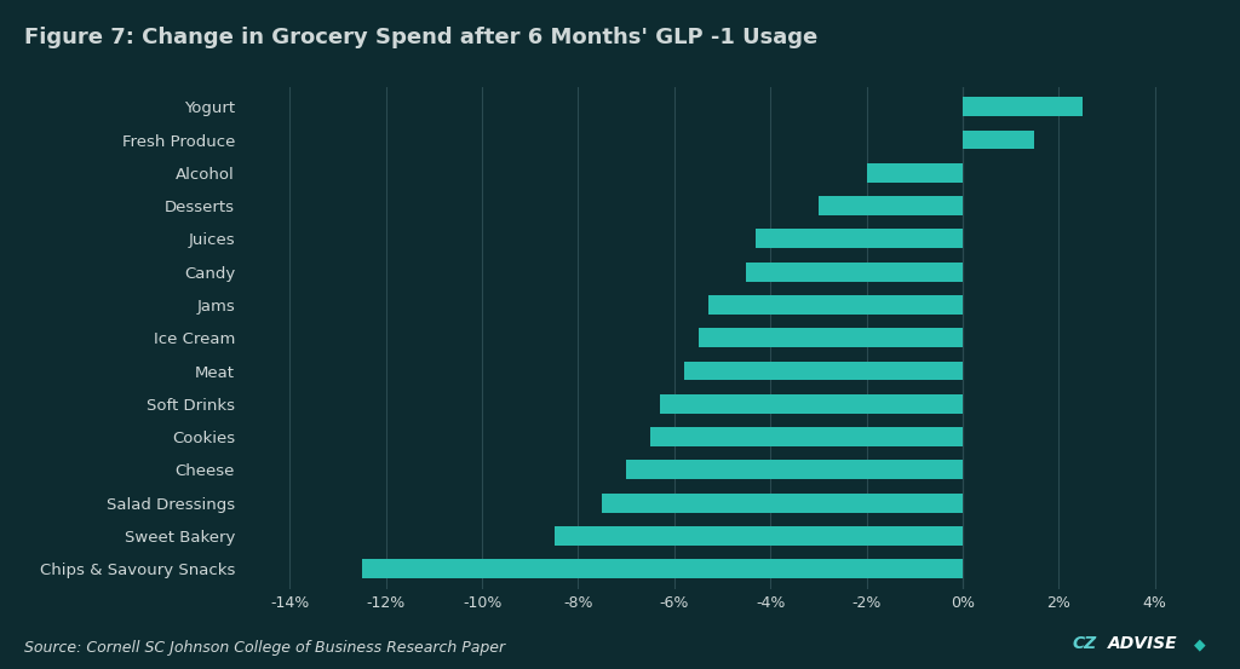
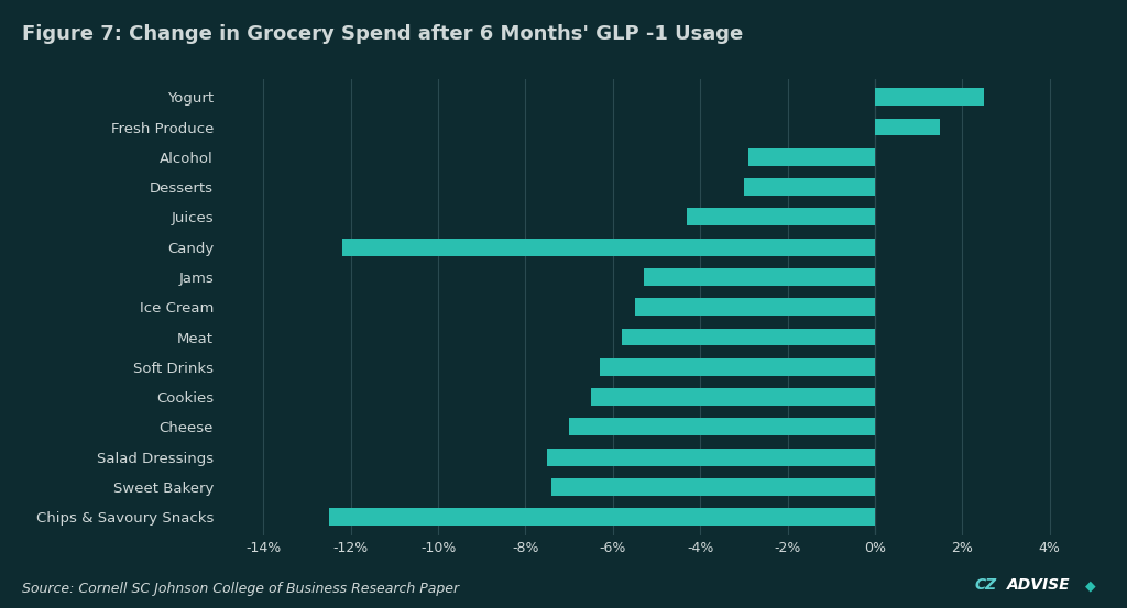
Alcohol: -2.0% -> -2.9%
Candy: -4.5% -> -12.2%
Sweet Bakery: -8.5% -> -7.4%
